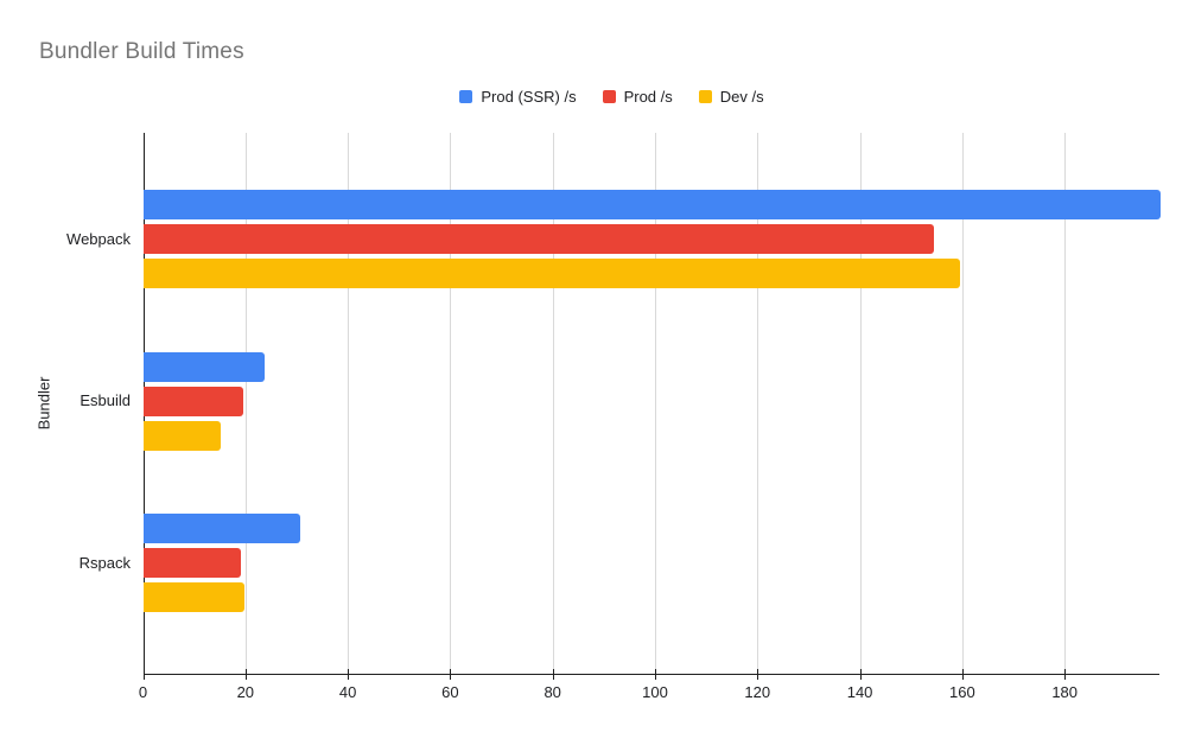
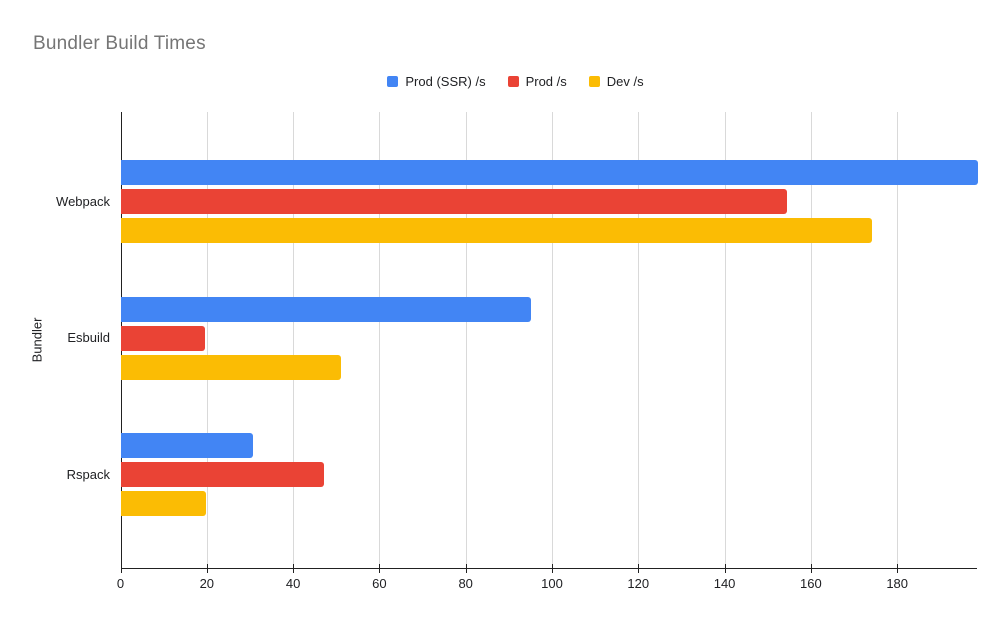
Dev /s/Webpack: 159 -> 174
Prod (SSR) /s/Esbuild: 24 -> 95
Dev /s/Esbuild: 15 -> 51
Prod /s/Rspack: 19 -> 47
